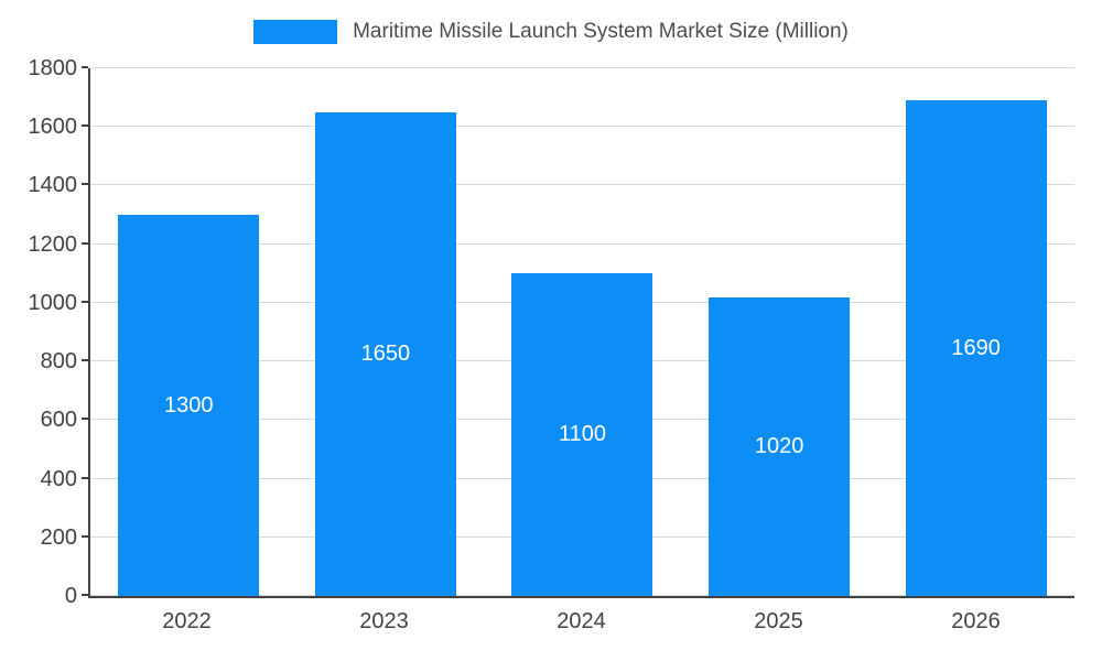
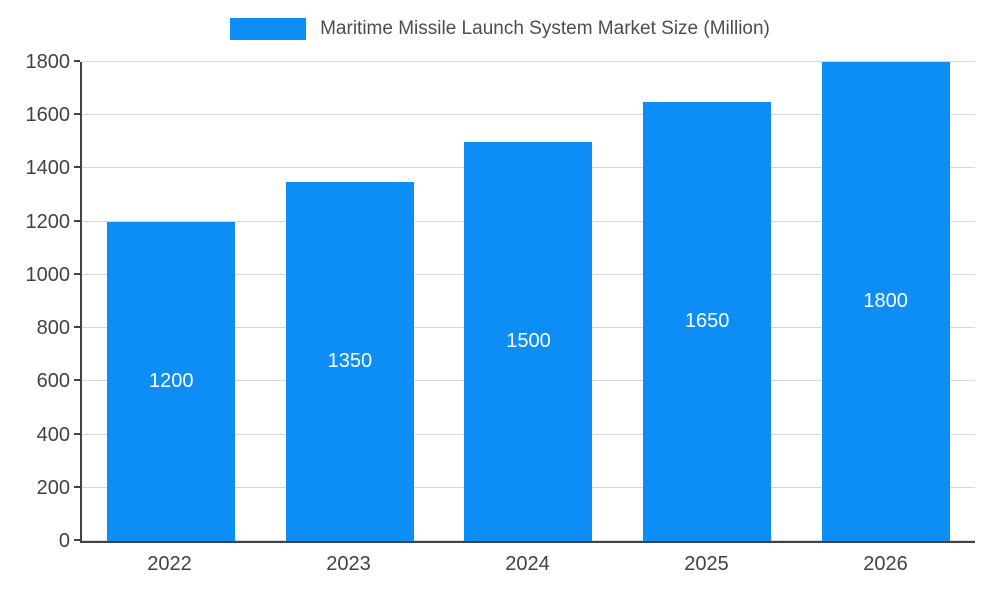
2022: 1300 -> 1200
2023: 1650 -> 1350
2024: 1100 -> 1500
2025: 1020 -> 1650
2026: 1690 -> 1800
